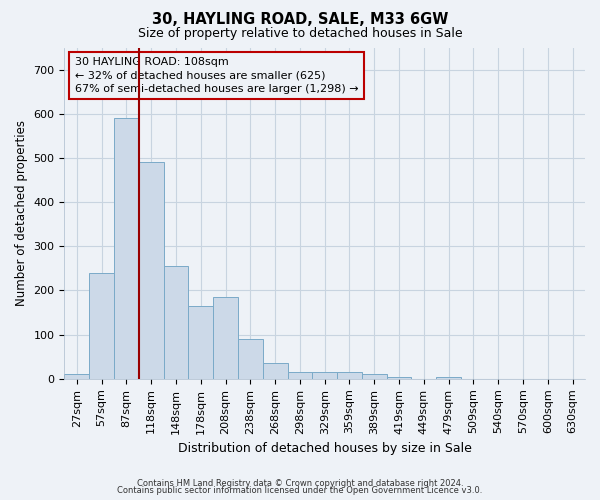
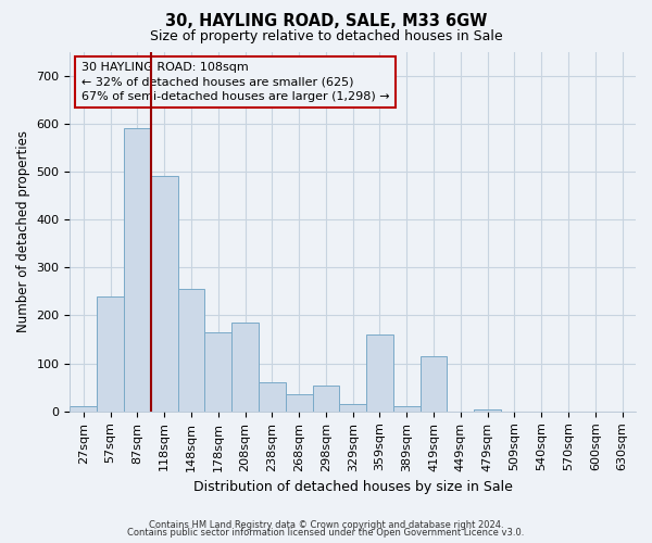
238sqm: 90 -> 60
298sqm: 15 -> 55
359sqm: 15 -> 160
419sqm: 5 -> 115
